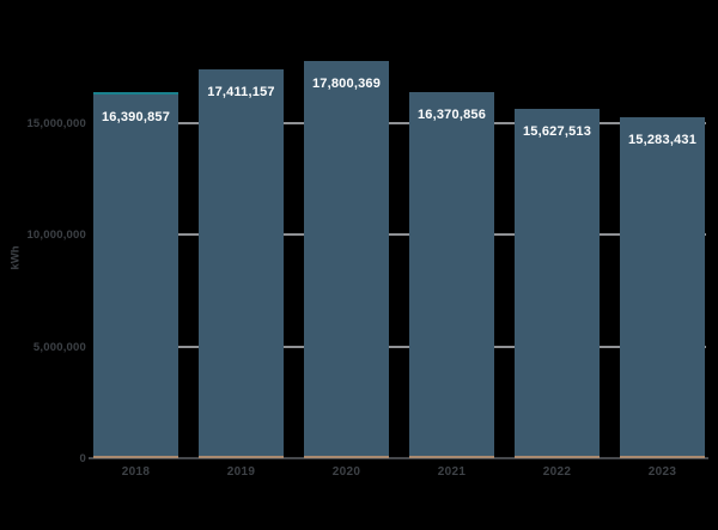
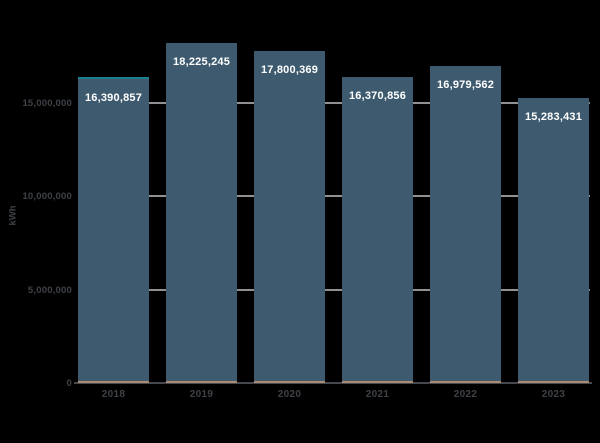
2019: 17,411,157 -> 18,225,245
2022: 15,627,513 -> 16,979,562
